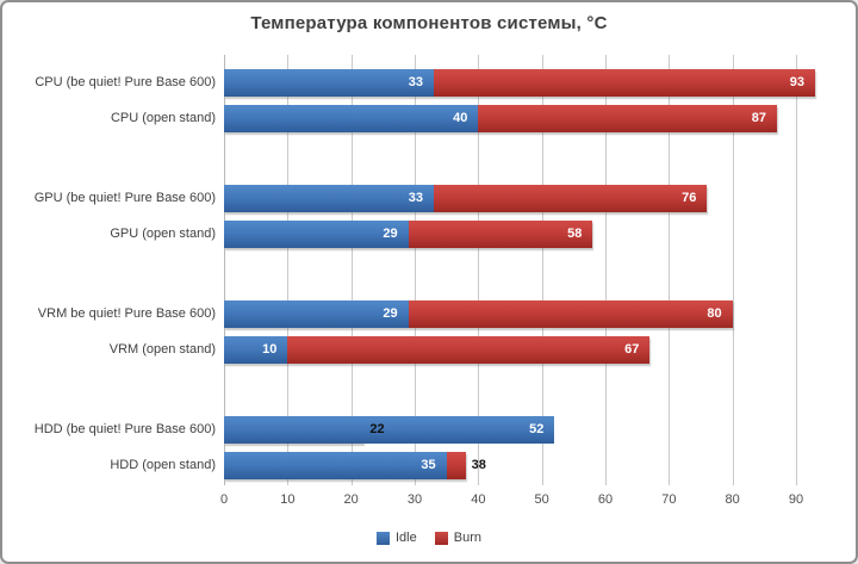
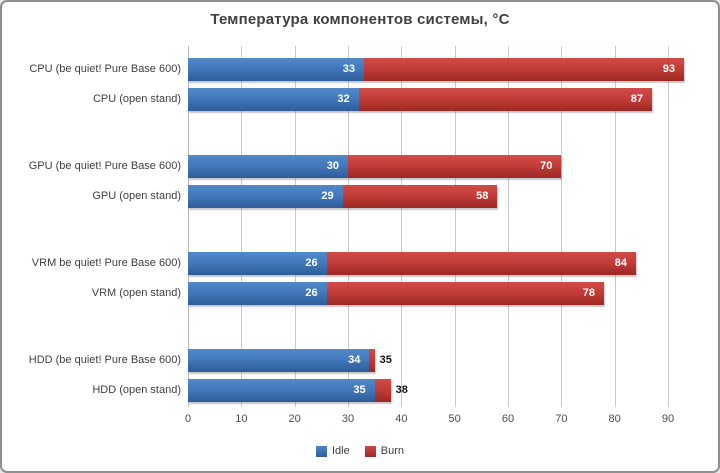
Idle/CPU (open stand): 40 -> 32
Idle/GPU (be quiet! Pure Base 600): 33 -> 30
Burn/GPU (be quiet! Pure Base 600): 76 -> 70
Idle/VRM be quiet! Pure Base 600): 29 -> 26
Burn/VRM be quiet! Pure Base 600): 80 -> 84
Idle/VRM (open stand): 10 -> 26
Burn/VRM (open stand): 67 -> 78
Idle/HDD (be quiet! Pure Base 600): 52 -> 34
Burn/HDD (be quiet! Pure Base 600): 22 -> 35
